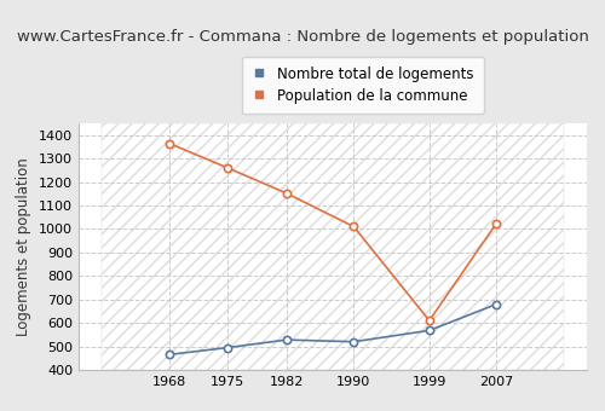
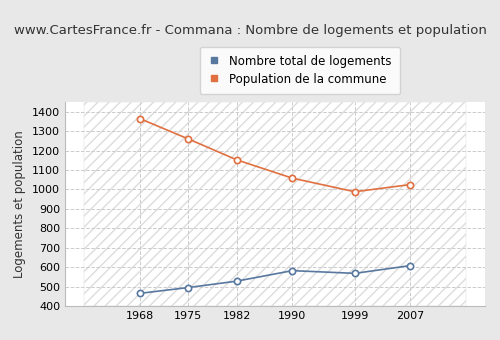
Nombre total de logements/1990: 520 -> 580
Population de la commune/1990: 1010 -> 1060
Population de la commune/1999: 610 -> 990
Nombre total de logements/2007: 680 -> 610
